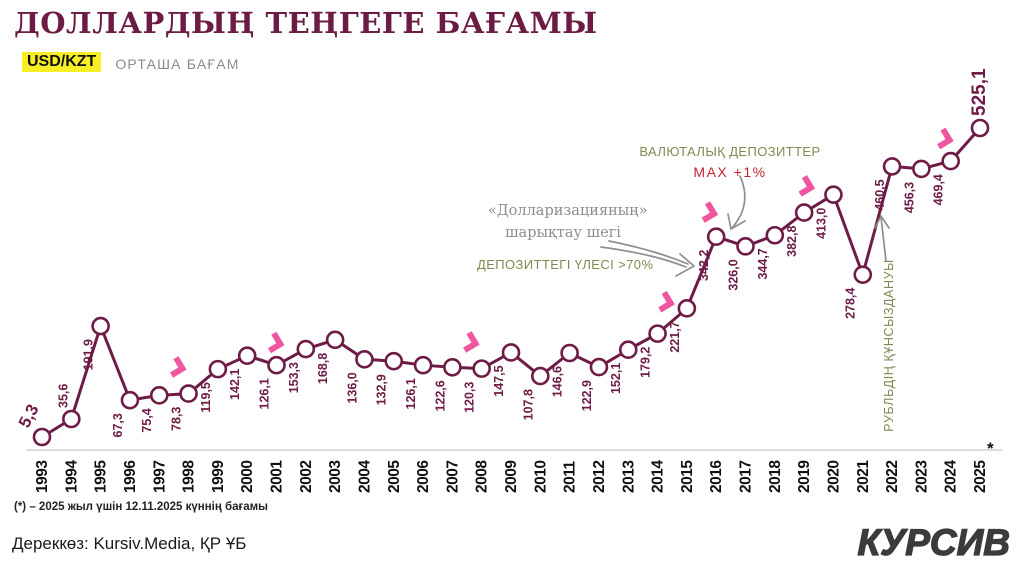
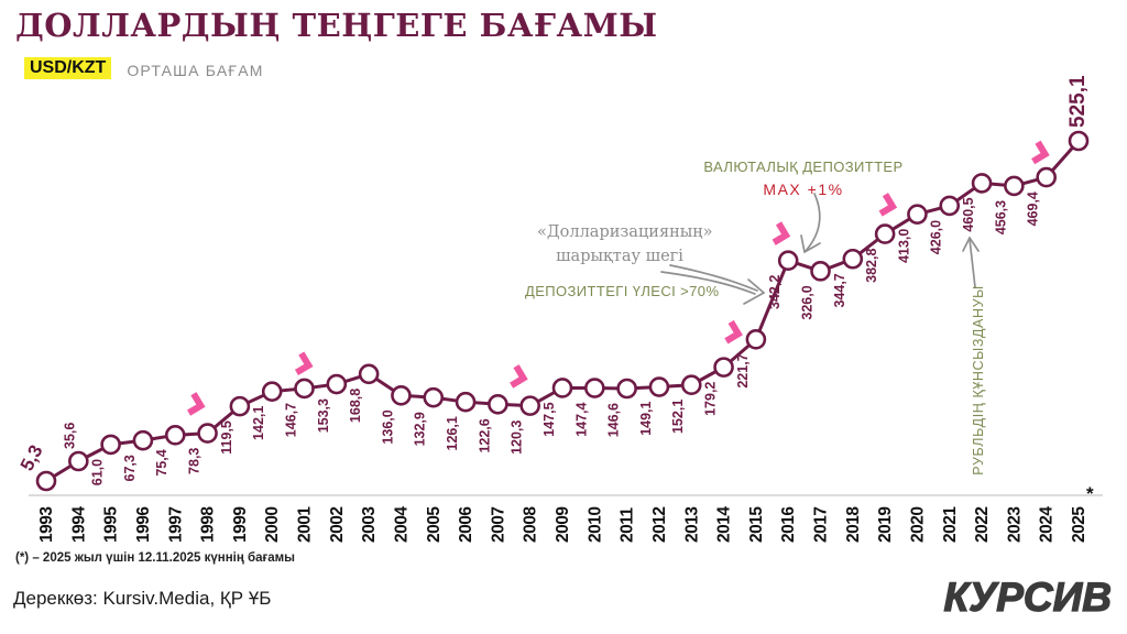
1995: 191,9 -> 61,0
2001: 126,1 -> 146,7
2010: 107,8 -> 147,4
2012: 122,9 -> 149,1
2021: 278,4 -> 426,0
